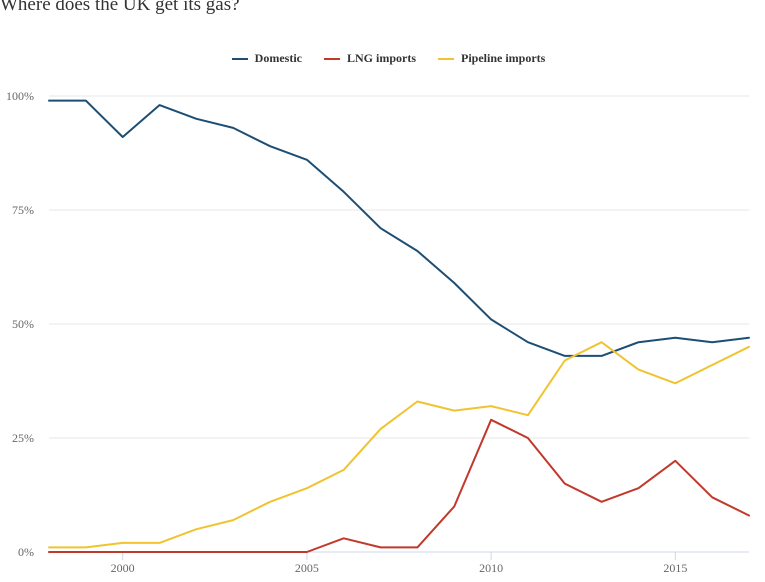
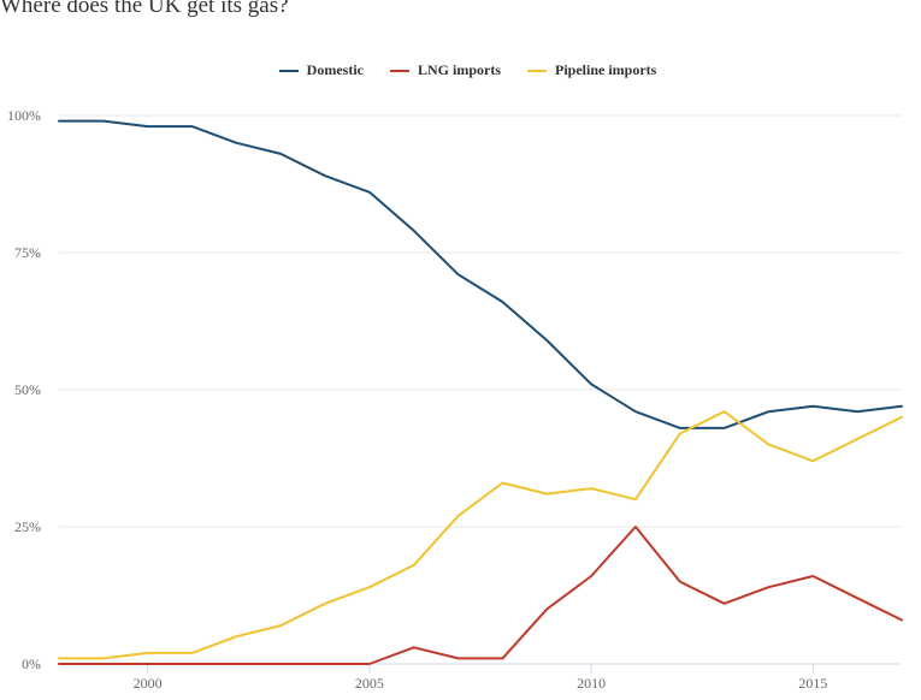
Domestic/2000: 91% -> 98%
LNG imports/2010: 29% -> 16%
LNG imports/2015: 20% -> 16%
